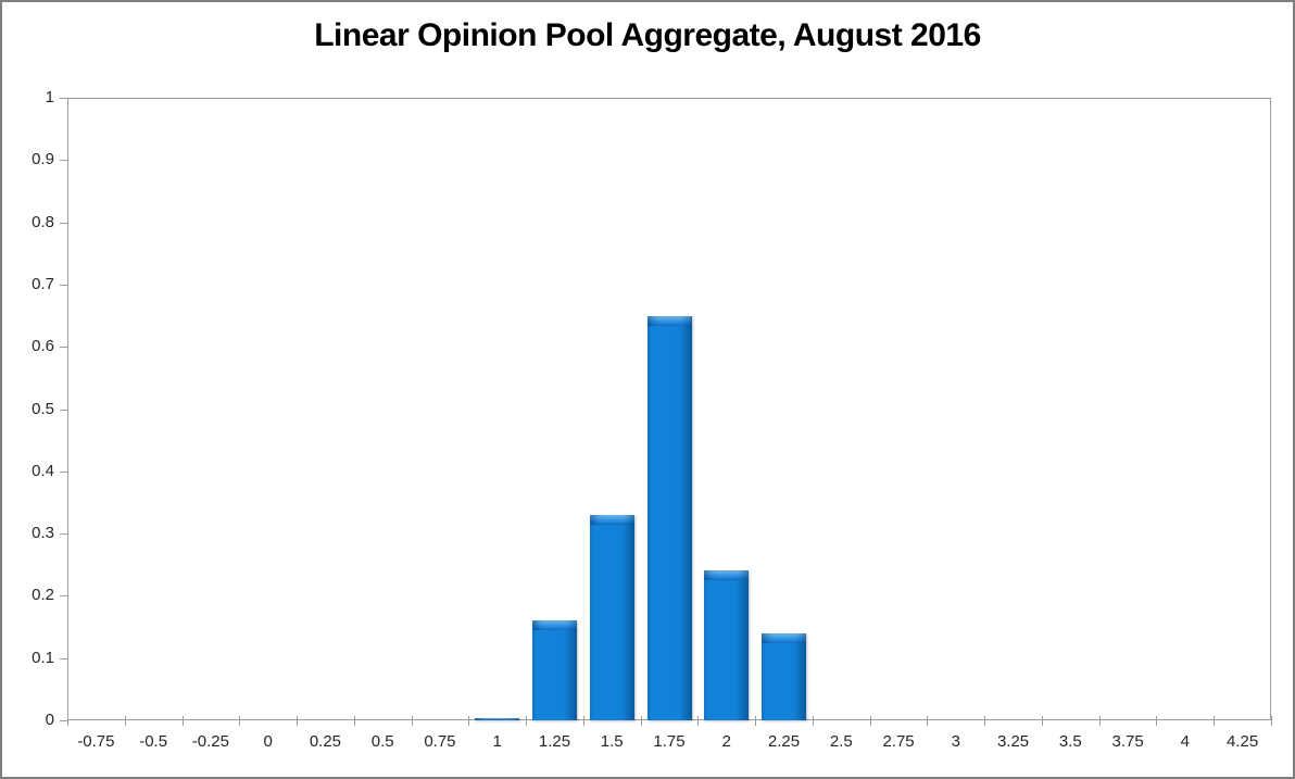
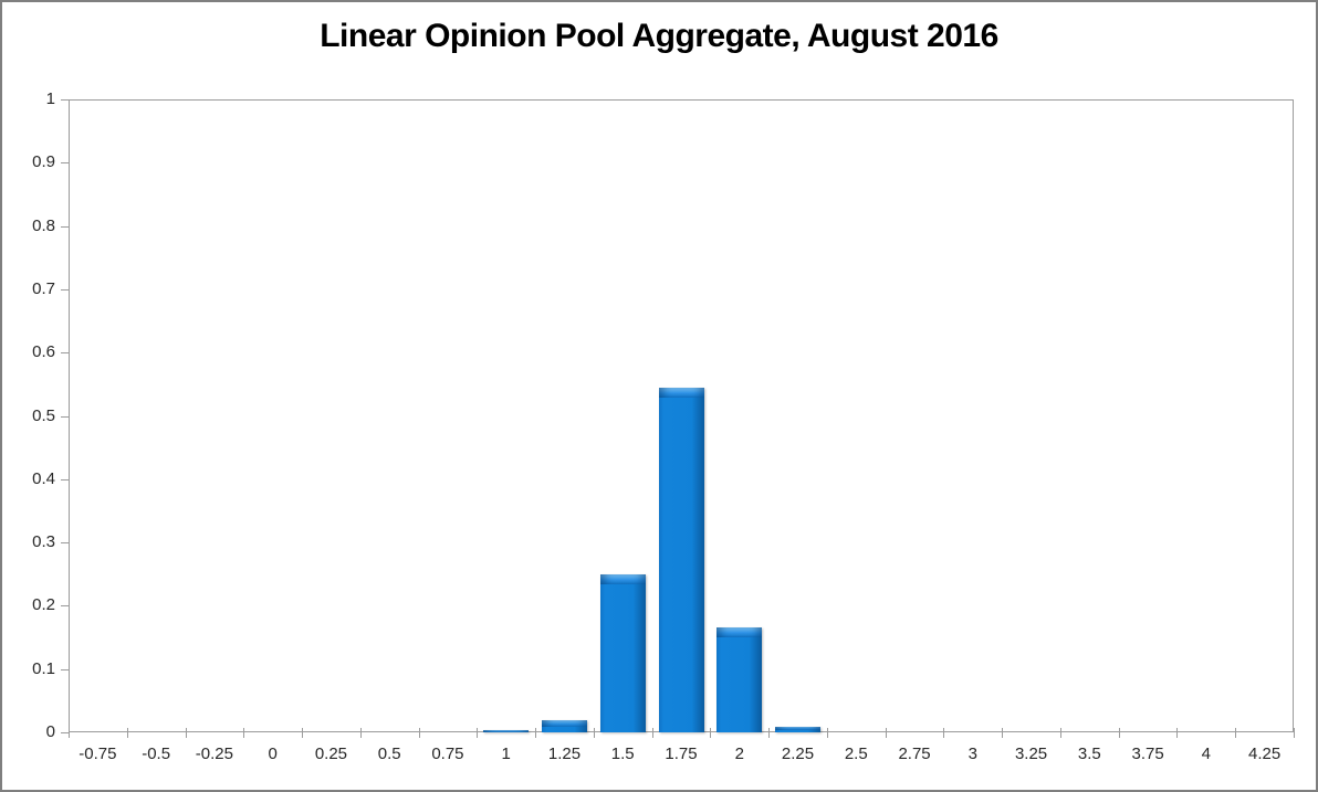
1.25: 0.16 -> 0.02
1.5: 0.33 -> 0.25
1.75: 0.65 -> 0.55
2: 0.24 -> 0.17
2.25: 0.14 -> 0.01
